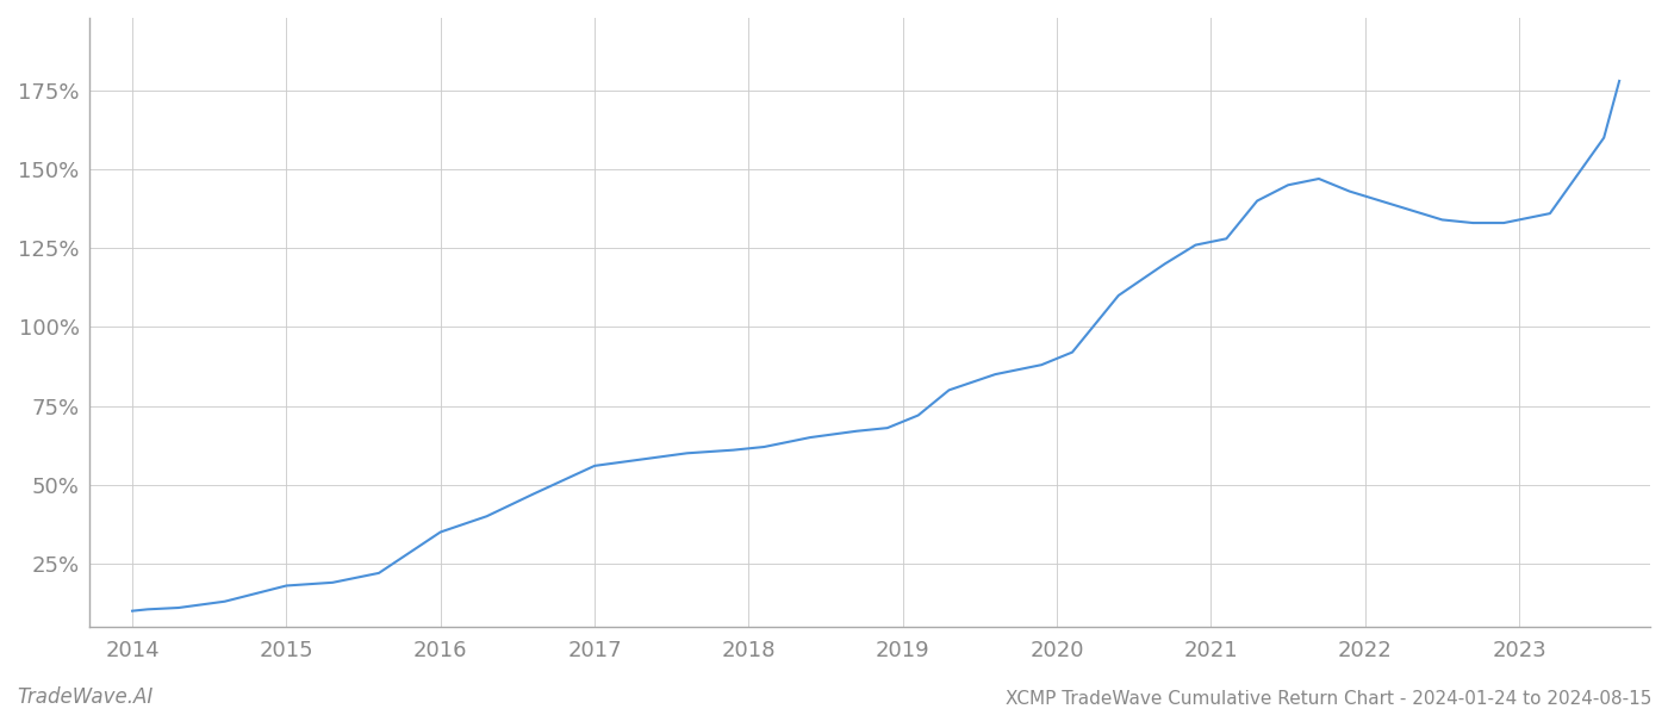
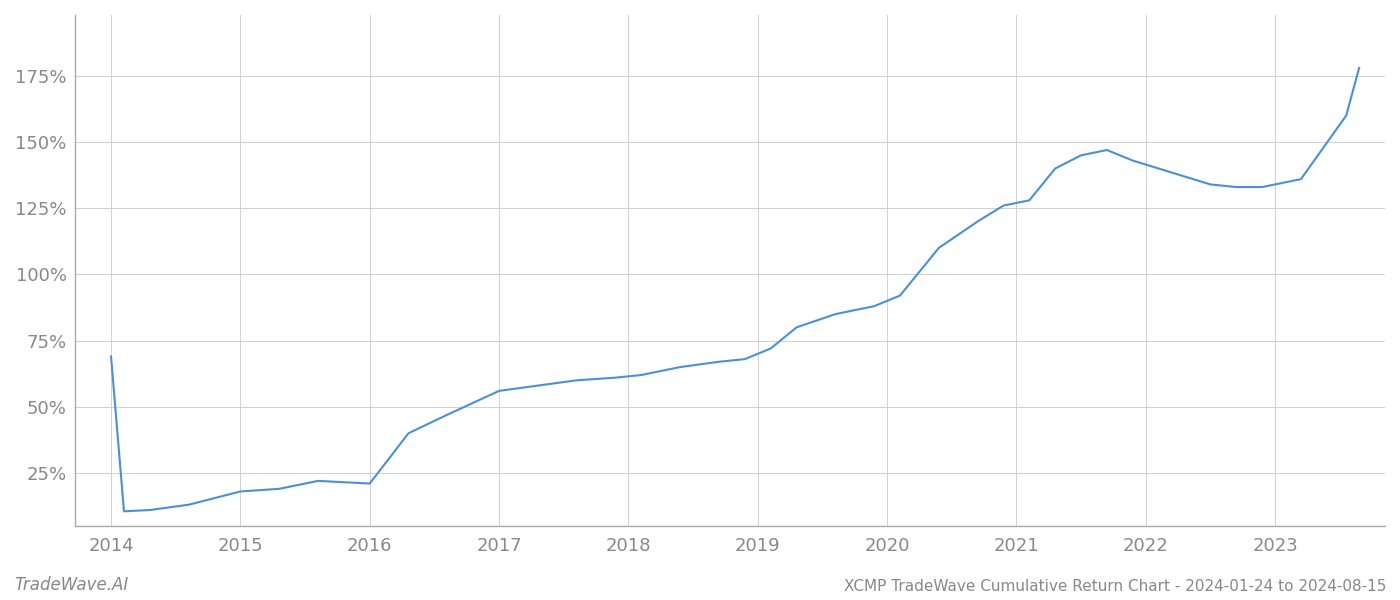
2014: 10.0% -> 69.0%
2016: 35.0% -> 21.0%
